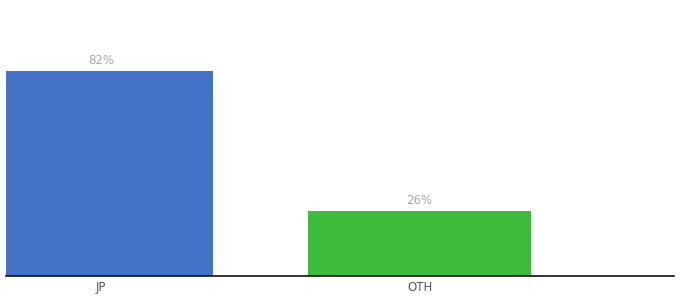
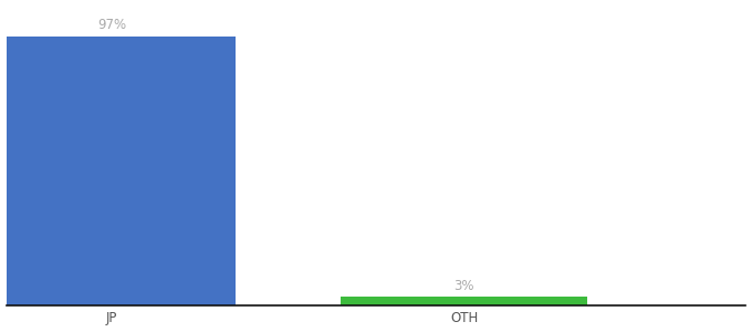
JP: 82% -> 97%
OTH: 26% -> 3%
